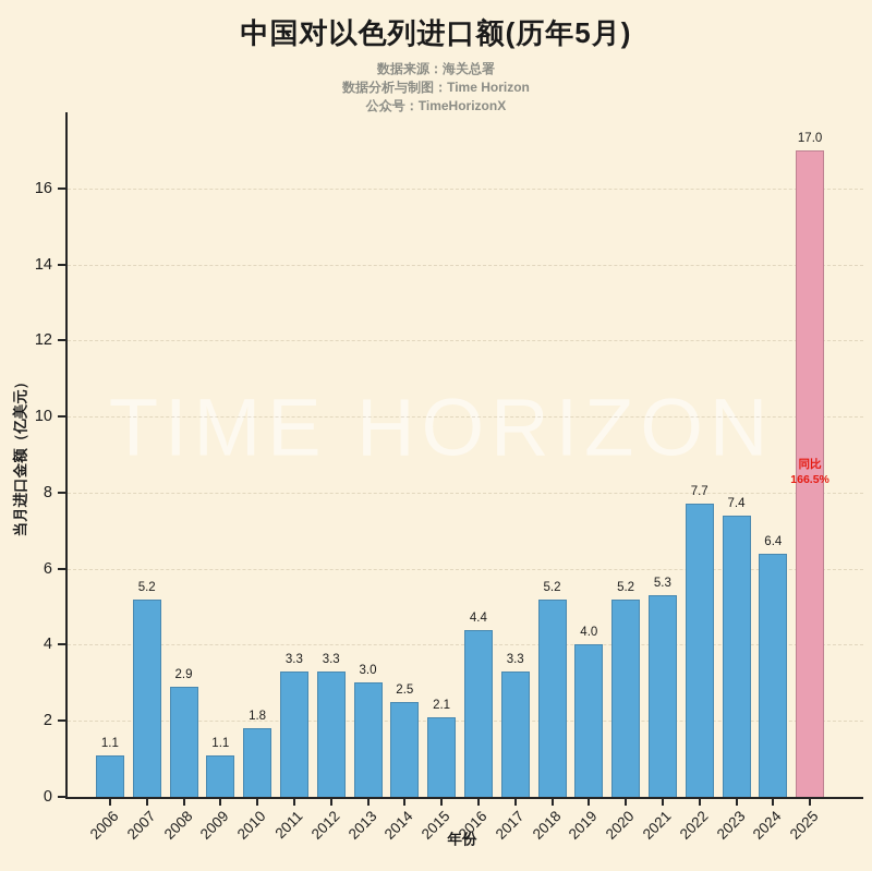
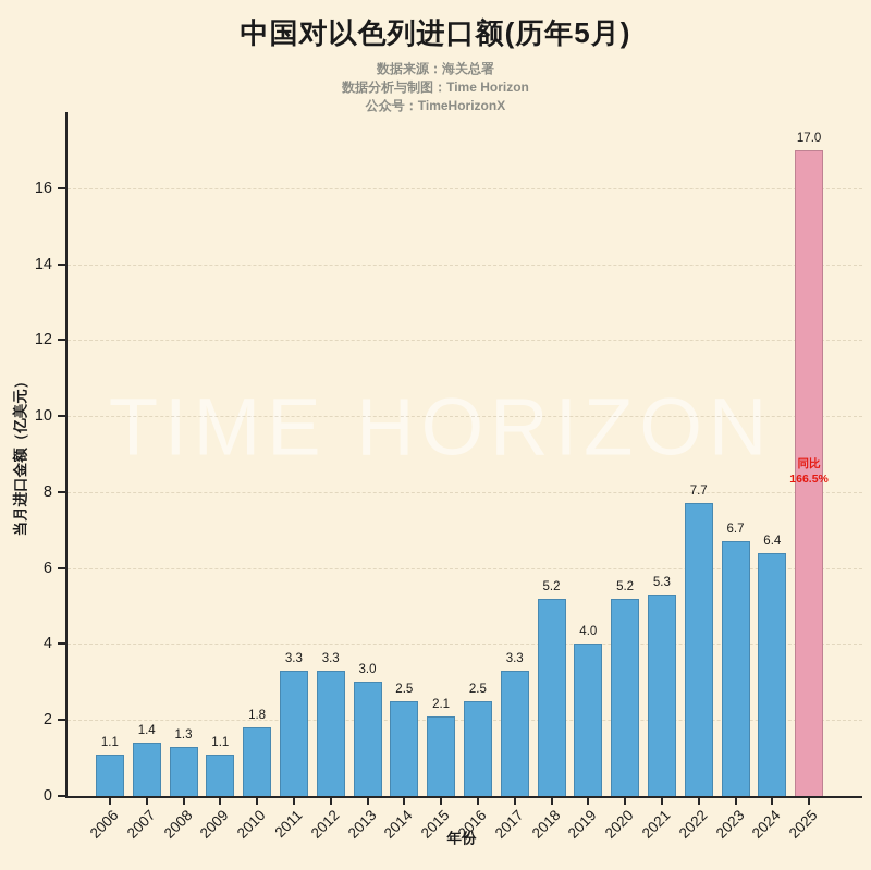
2007: 5.2 -> 1.4
2008: 2.9 -> 1.3
2016: 4.4 -> 2.5
2023: 7.4 -> 6.7
